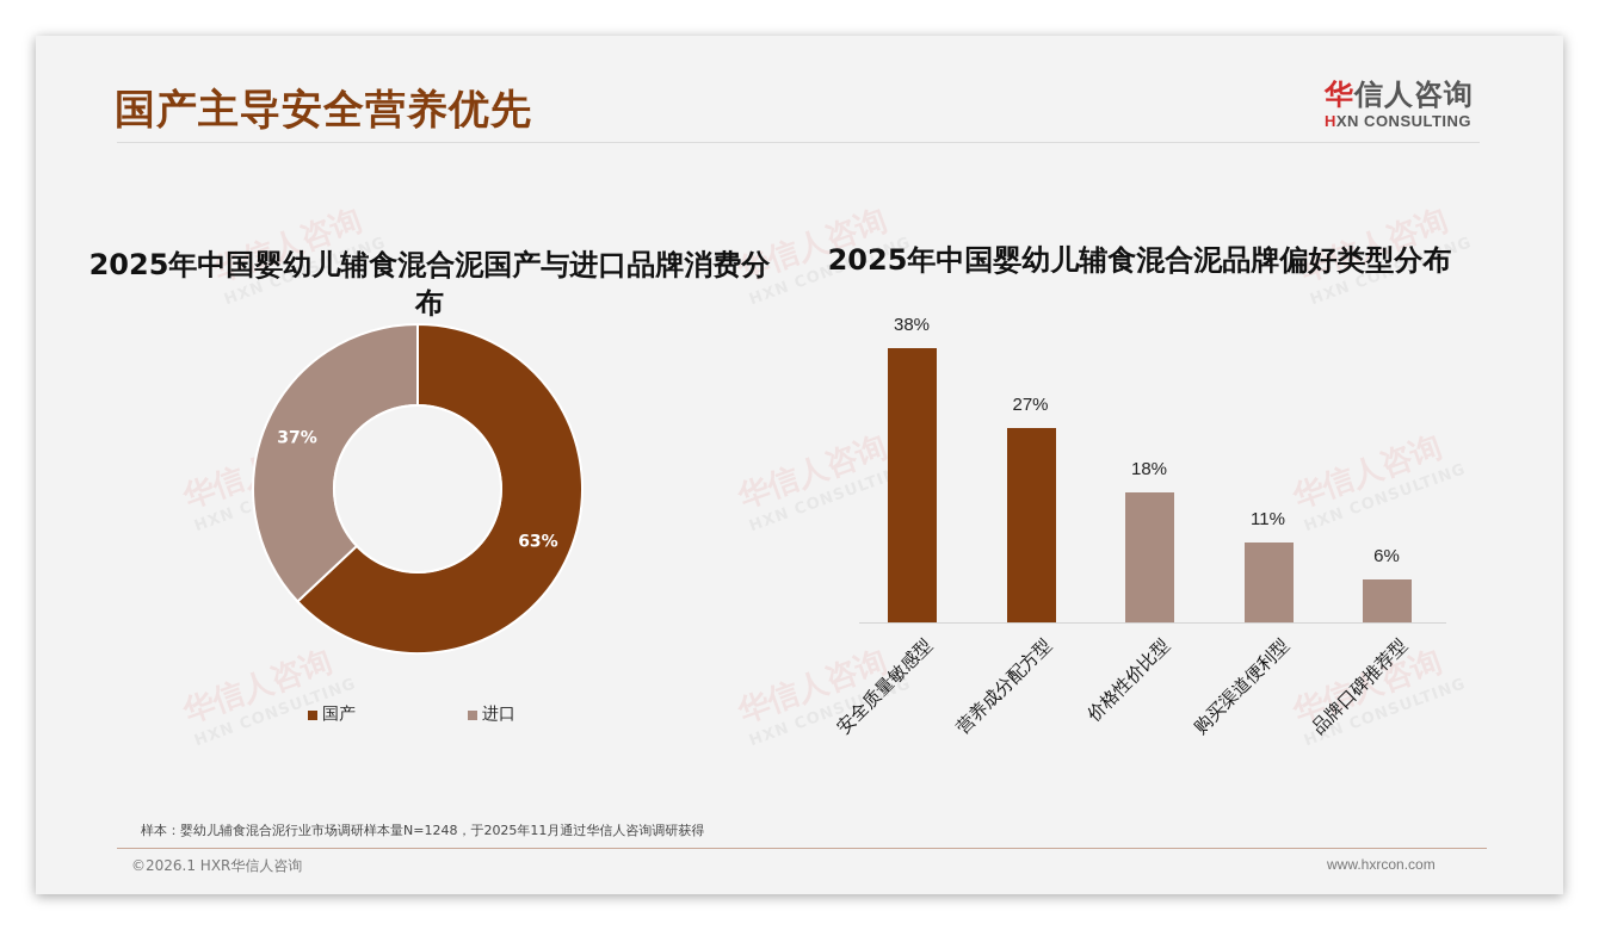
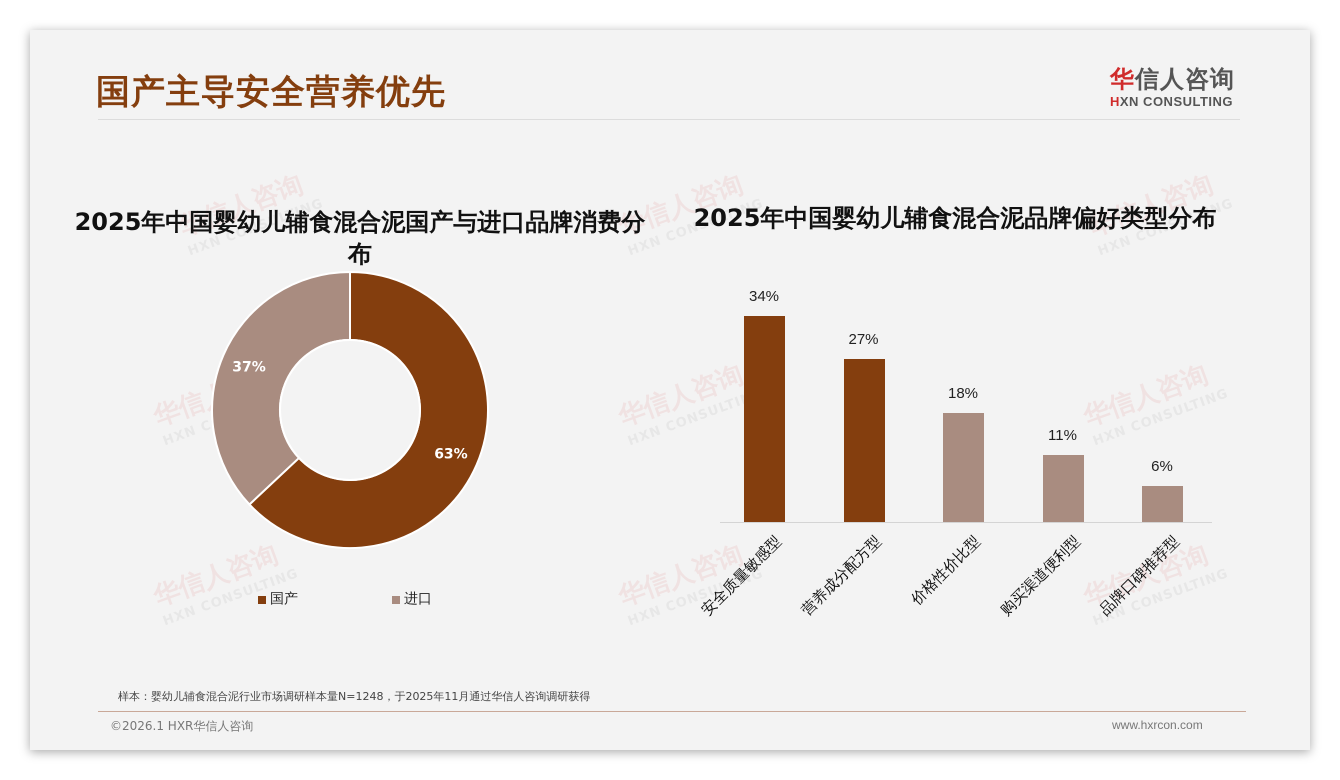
2025年中国婴幼儿辅食混合泥品牌偏好类型分布/安全质量敏感型: 38% -> 34%
